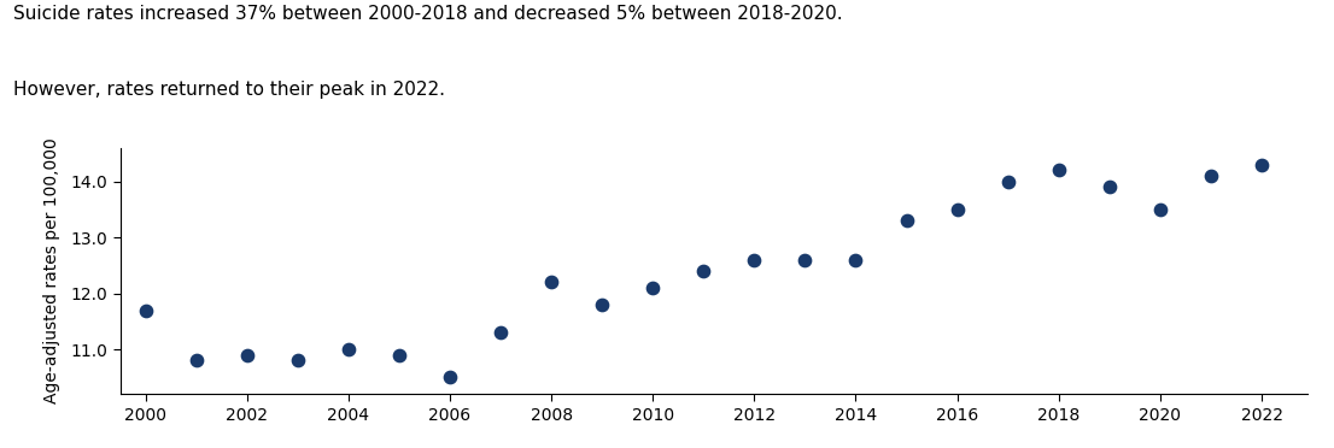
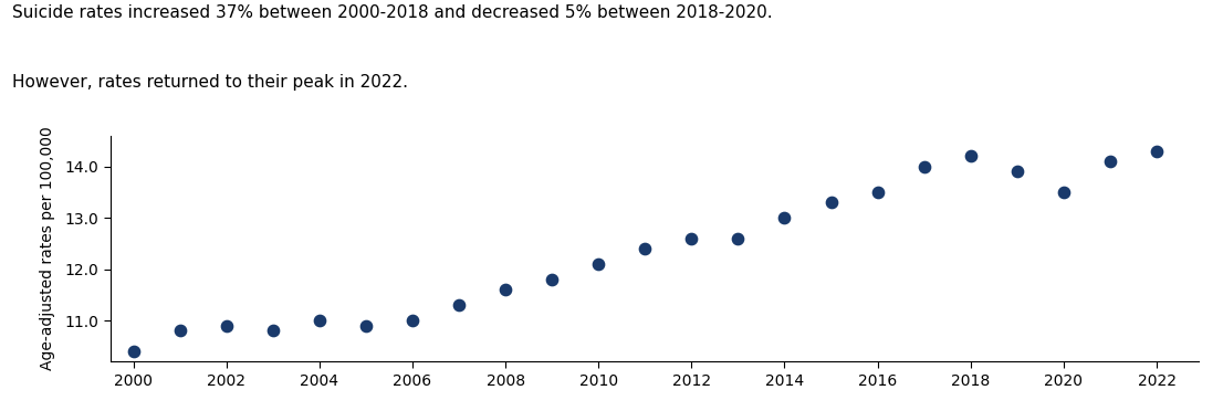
2000: 11.7 -> 10.4
2006: 10.5 -> 11.0
2008: 12.2 -> 11.6
2014: 12.6 -> 13.0
